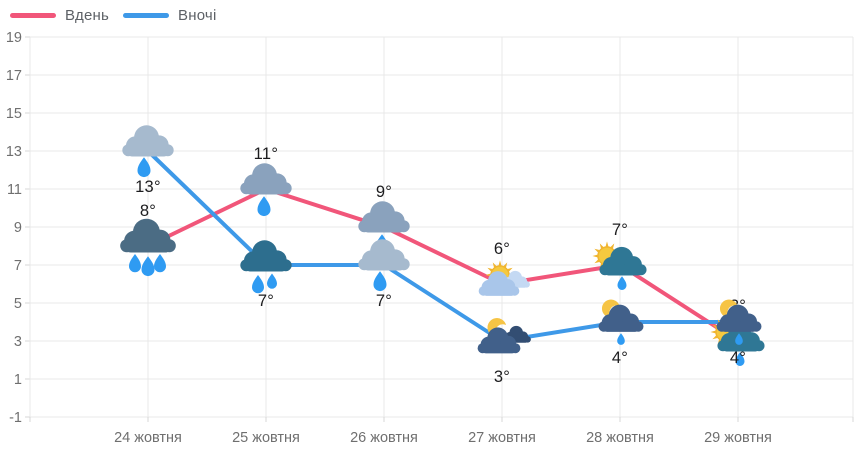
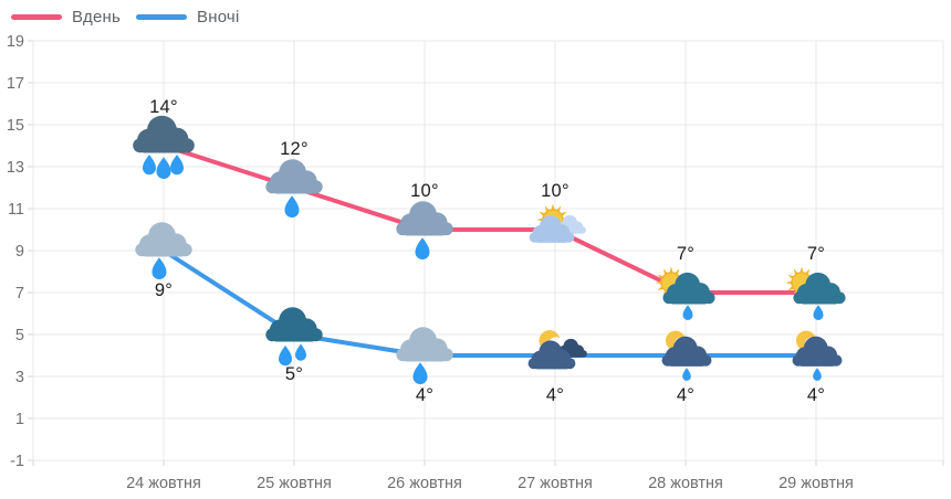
Вдень/24 жовтня: 8° -> 14°
Вночі/24 жовтня: 13° -> 9°
Вдень/25 жовтня: 11° -> 12°
Вночі/25 жовтня: 7° -> 5°
Вдень/26 жовтня: 9° -> 10°
Вночі/26 жовтня: 7° -> 4°
Вдень/27 жовтня: 6° -> 10°
Вночі/27 жовтня: 3° -> 4°
Вдень/29 жовтня: 3° -> 7°
